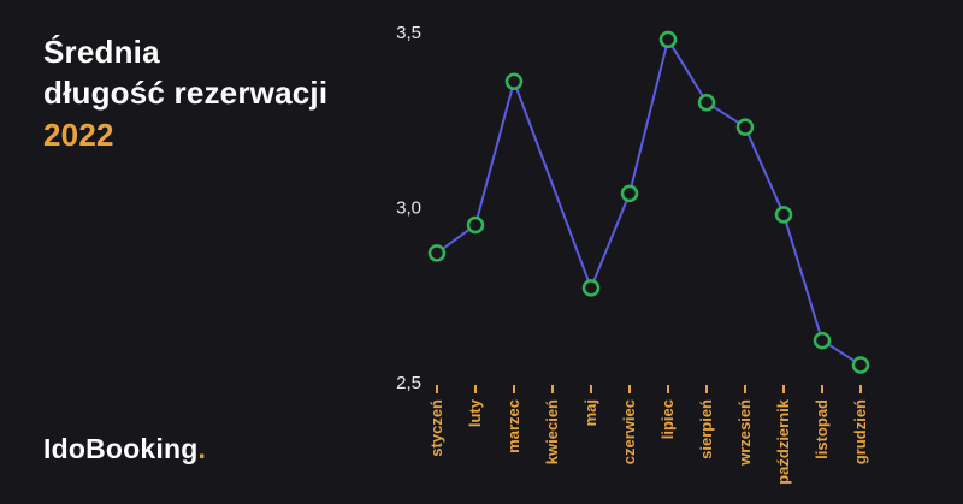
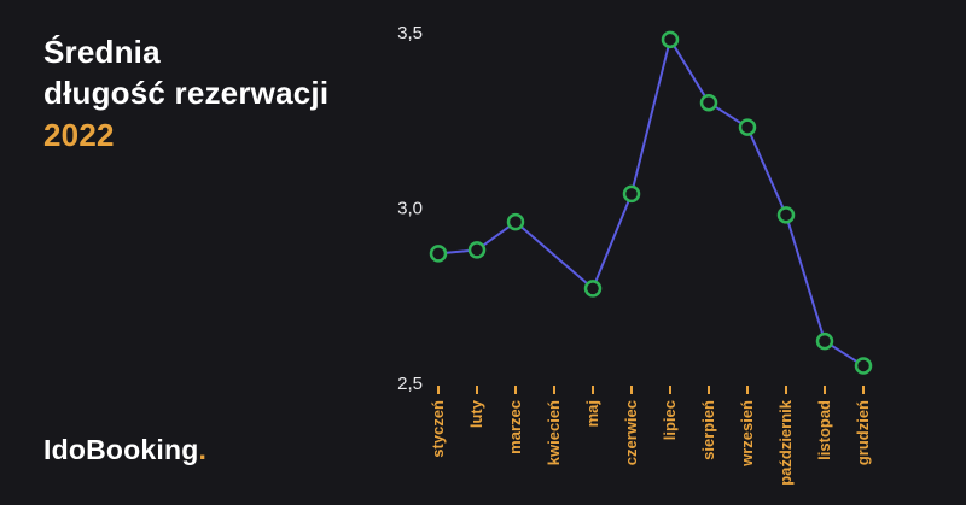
luty: 2,95 -> 2,88
marzec: 3,36 -> 2,96
